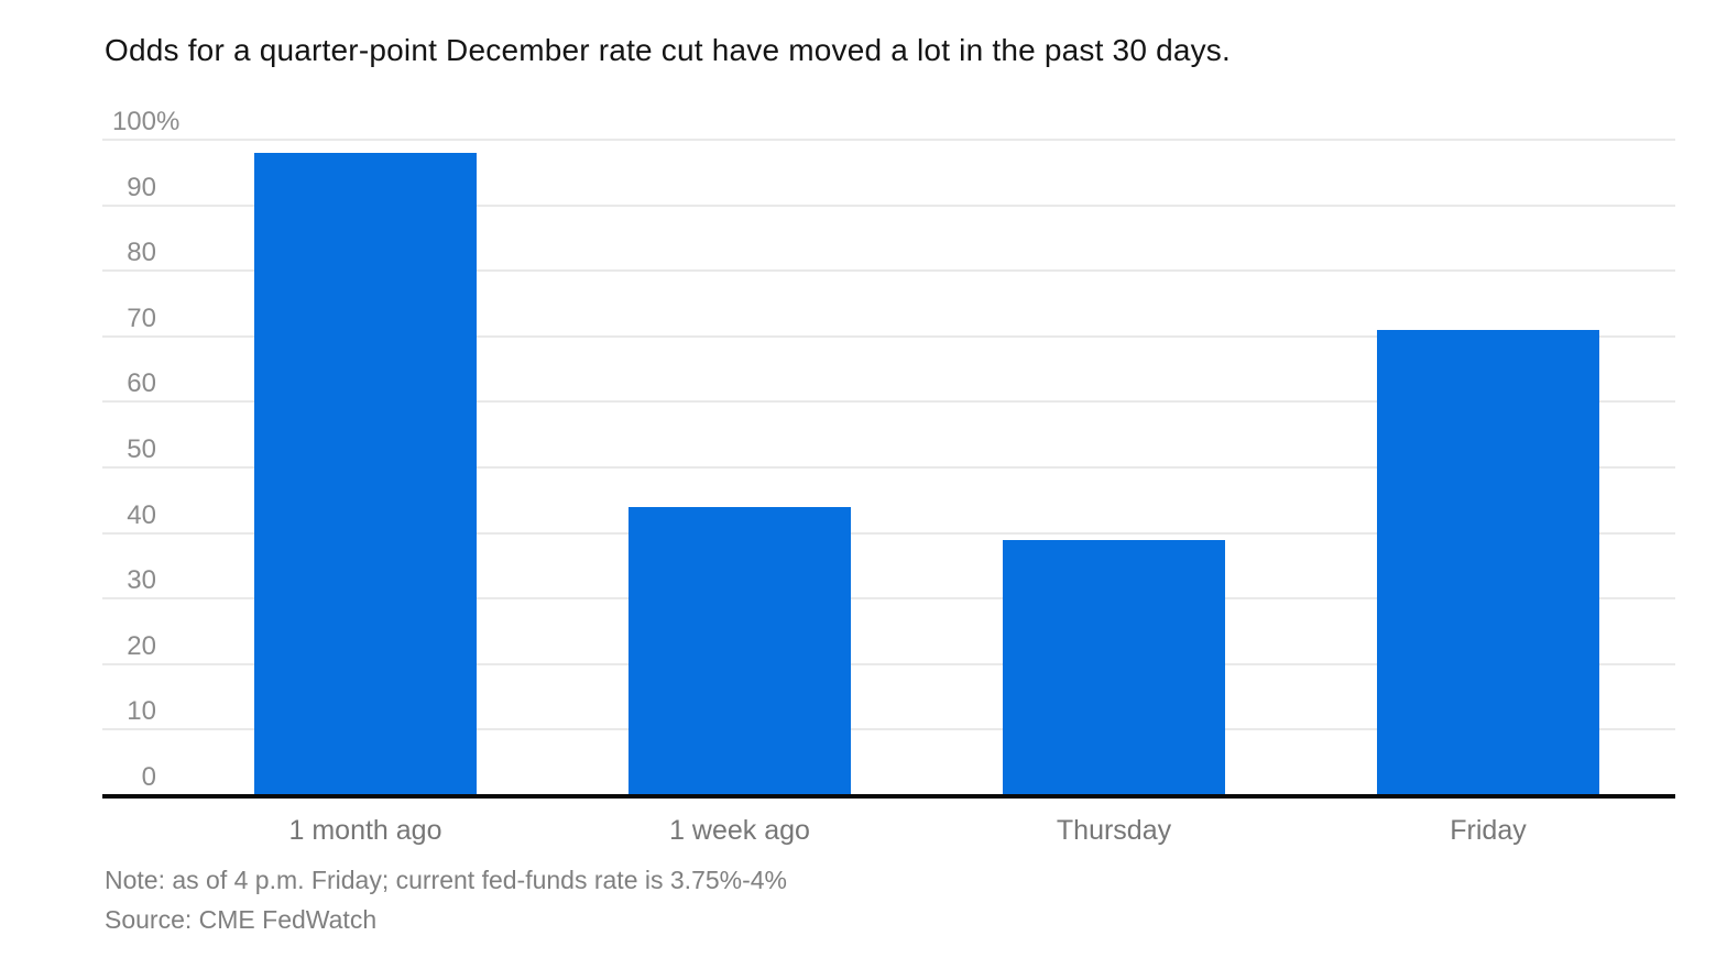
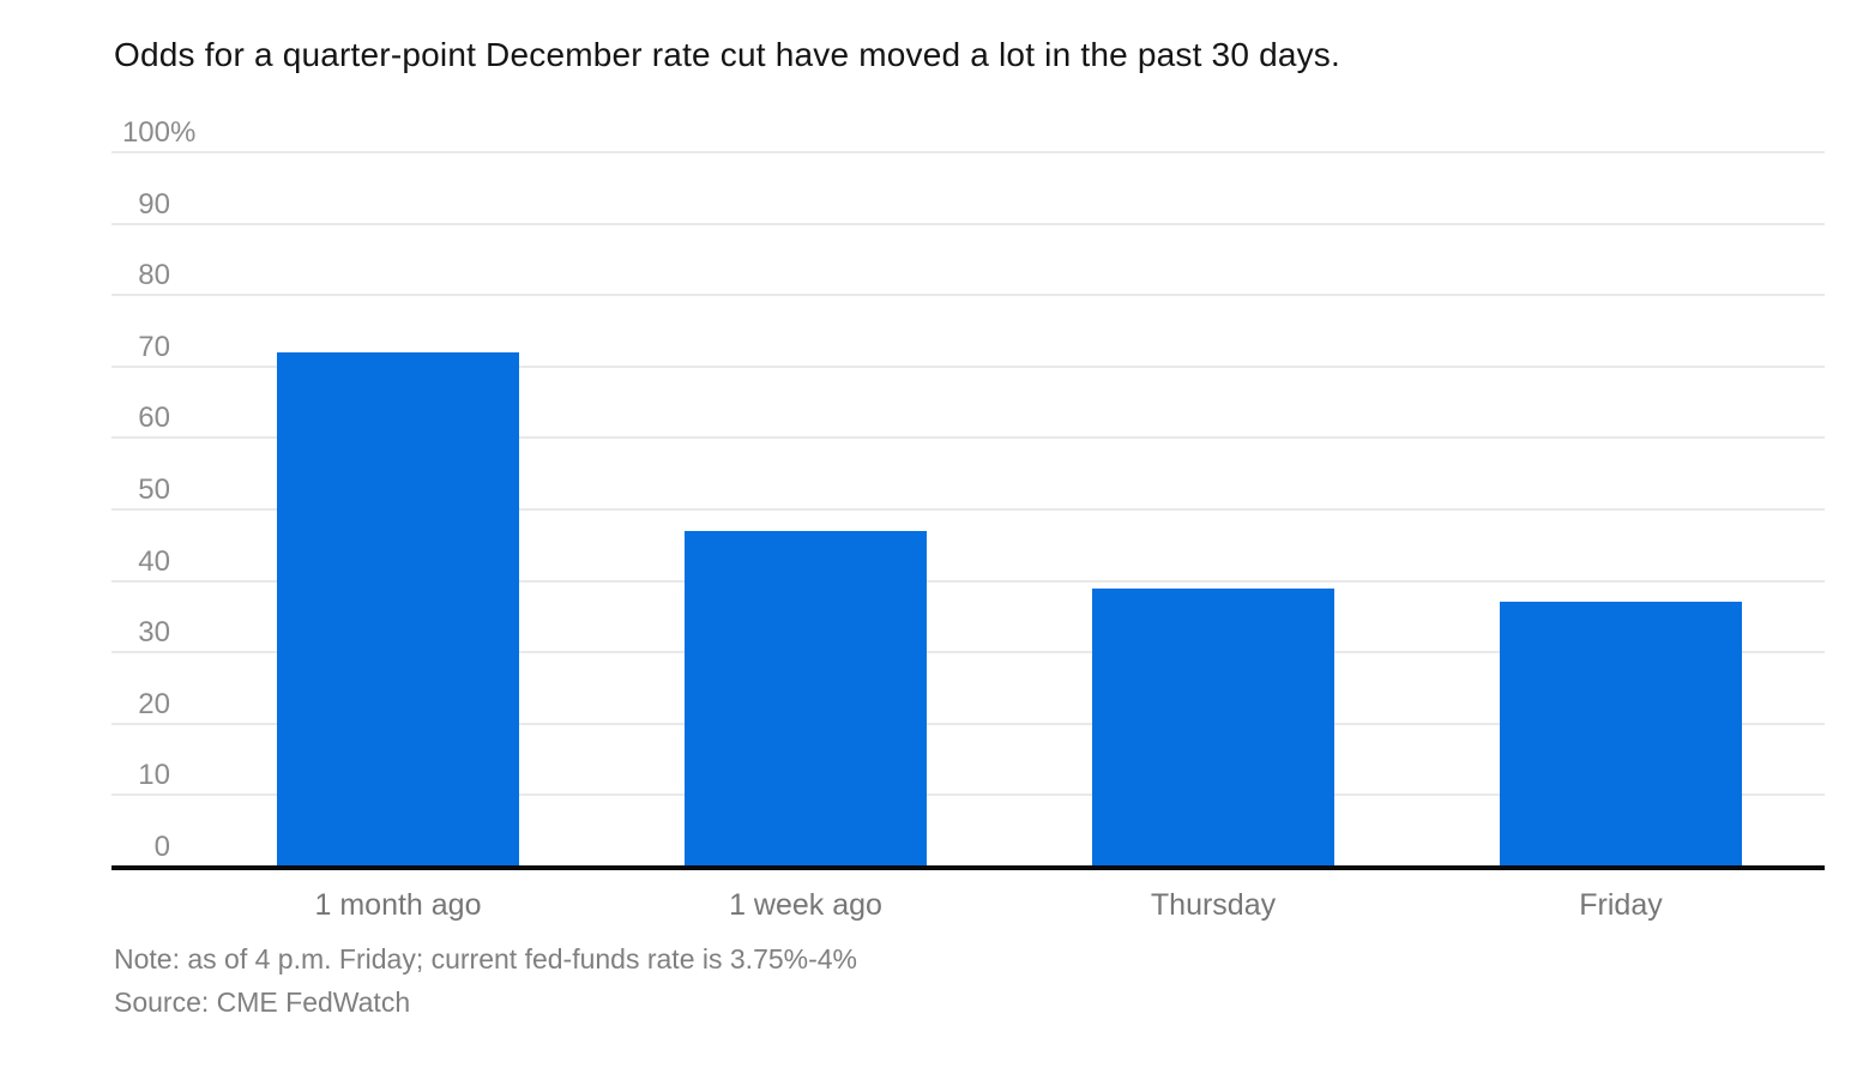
1 month ago: 98 -> 72
1 week ago: 44 -> 47
Friday: 71 -> 37
